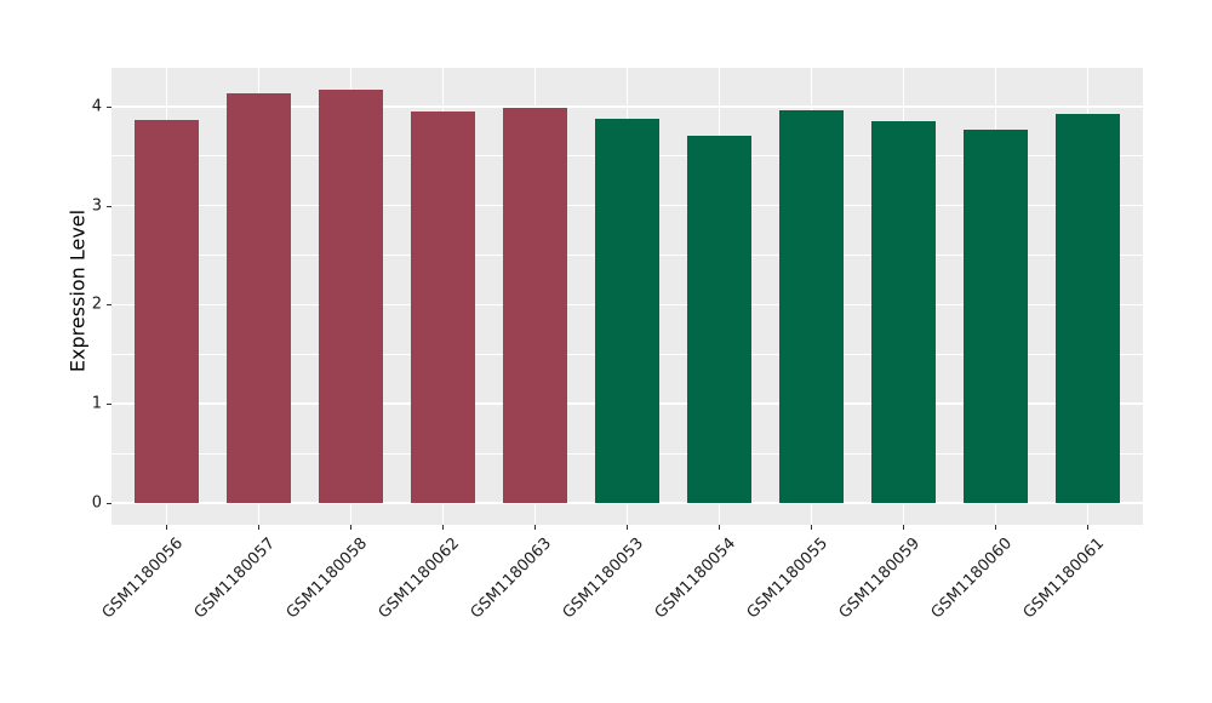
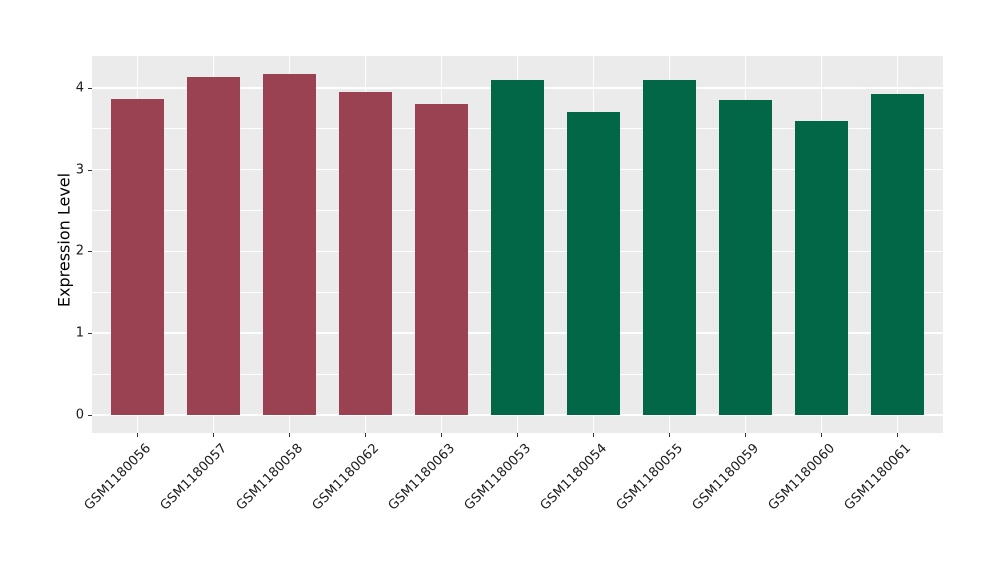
GSM1180063: 4.0 -> 3.8
GSM1180053: 3.9 -> 4.1
GSM1180055: 4.0 -> 4.1
GSM1180060: 3.8 -> 3.6
